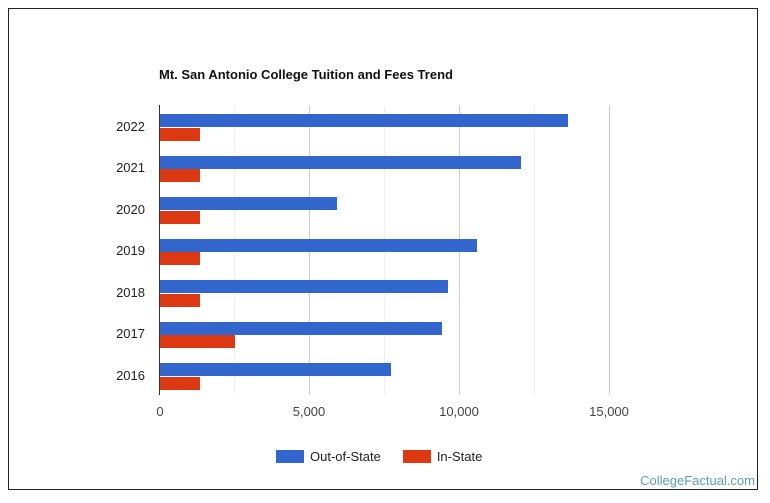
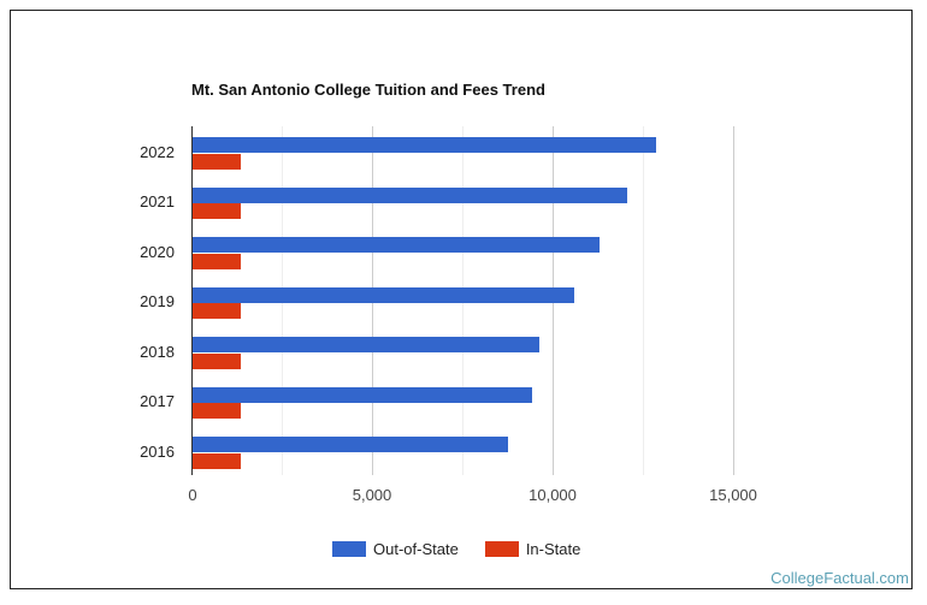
Out-of-State/2022: 13600 -> 12800
Out-of-State/2020: 5900 -> 11300
In-State/2017: 2500 -> 1300
Out-of-State/2016: 7700 -> 8700
